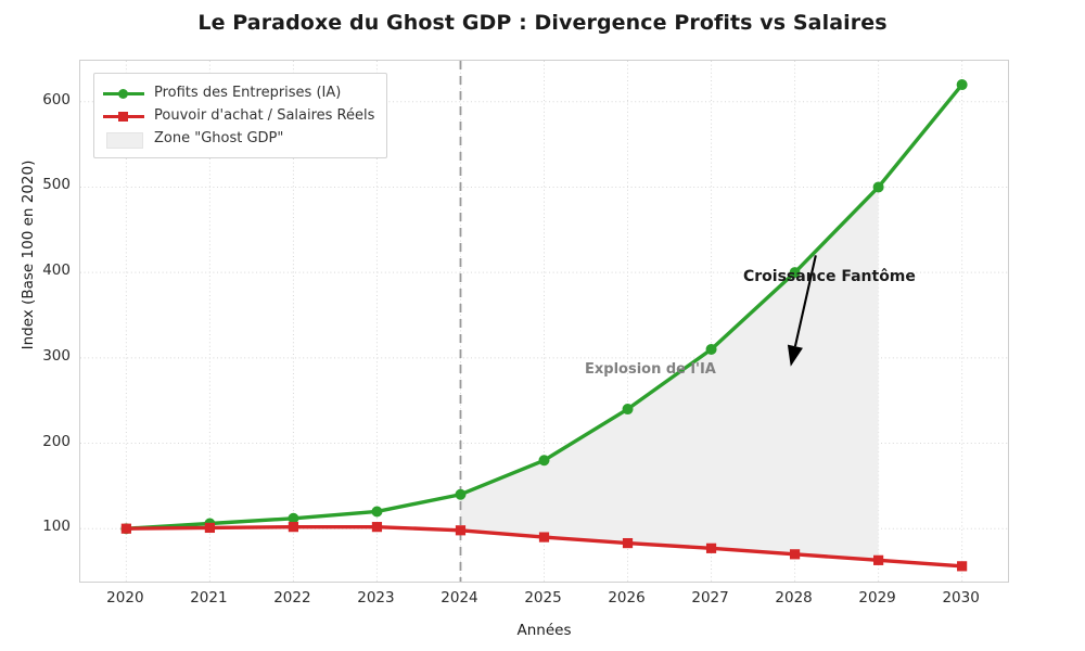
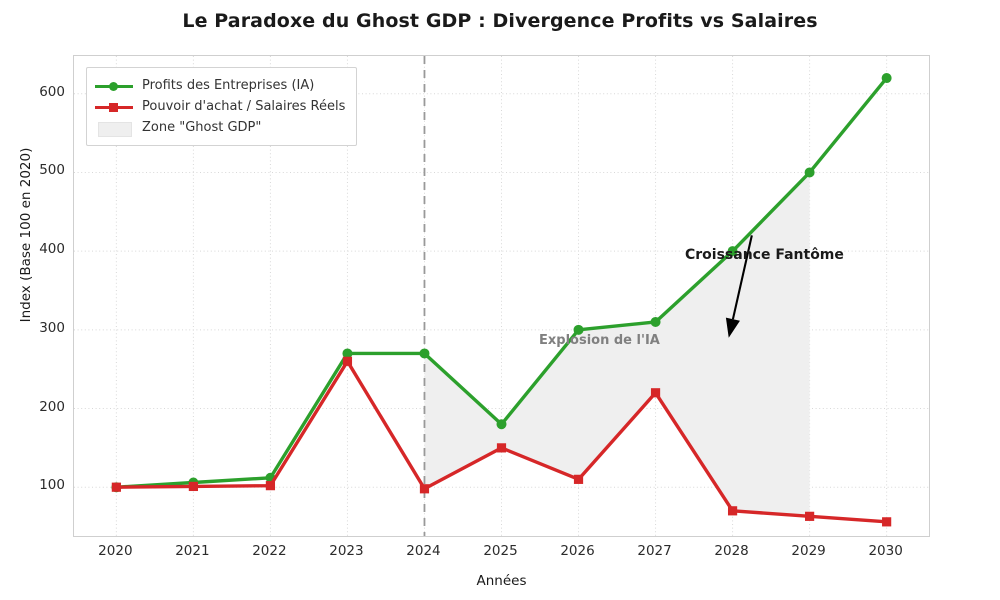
Profits des Entreprises (IA)/2023: 120 -> 270
Pouvoir d'achat / Salaires Réels/2023: 100 -> 260
Profits des Entreprises (IA)/2024: 140 -> 270
Pouvoir d'achat / Salaires Réels/2025: 90 -> 150
Profits des Entreprises (IA)/2026: 240 -> 300
Pouvoir d'achat / Salaires Réels/2026: 80 -> 110
Pouvoir d'achat / Salaires Réels/2027: 80 -> 220
